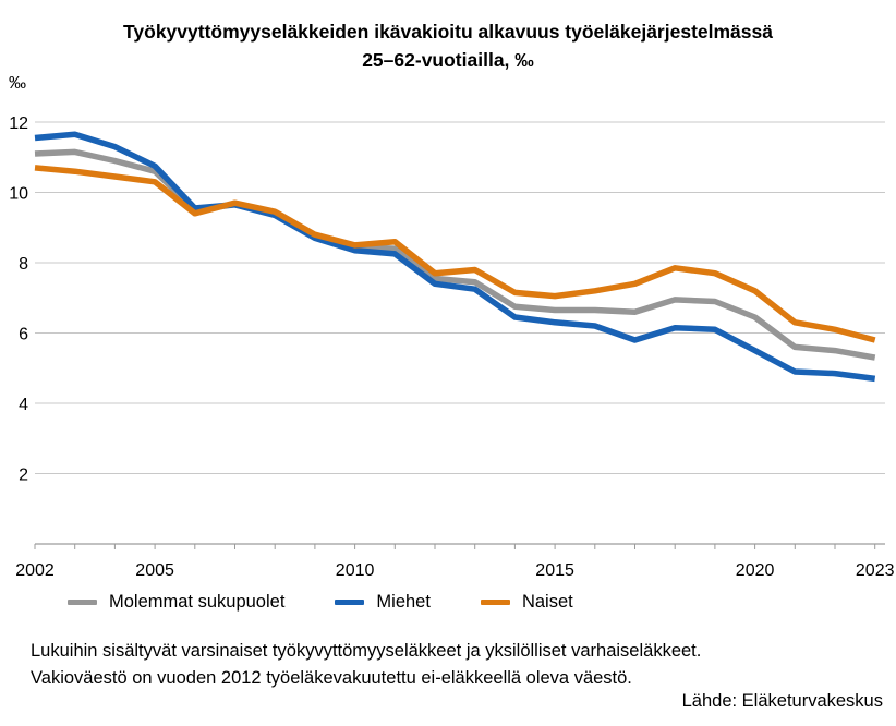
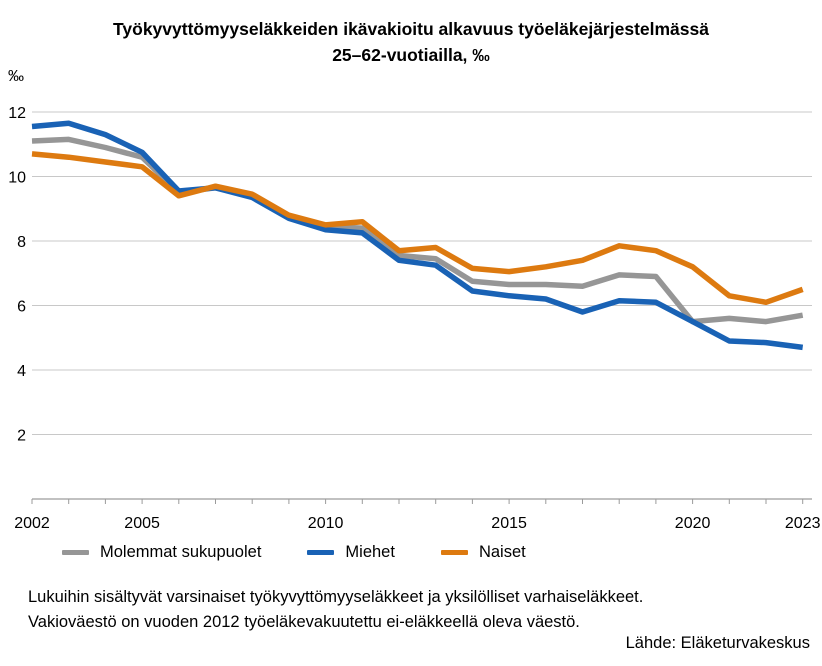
Molemmat sukupuolet/2020: 6.5 -> 5.5
Molemmat sukupuolet/2023: 5.3 -> 5.7
Naiset/2023: 5.8 -> 6.5
